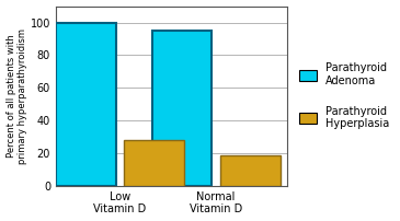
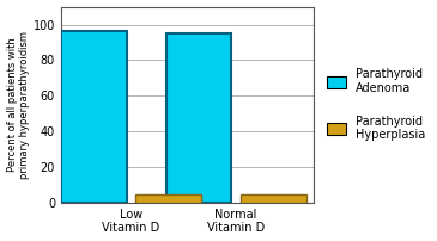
Parathyroid Adenoma/Low Vitamin D: 100 -> 96
Parathyroid Hyperplasia/Low Vitamin D: 28 -> 5
Parathyroid Hyperplasia/Normal Vitamin D: 19 -> 5
